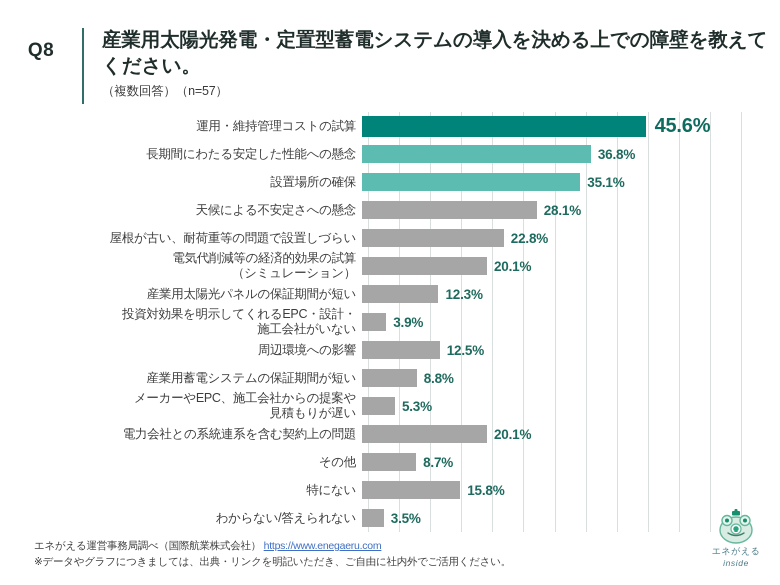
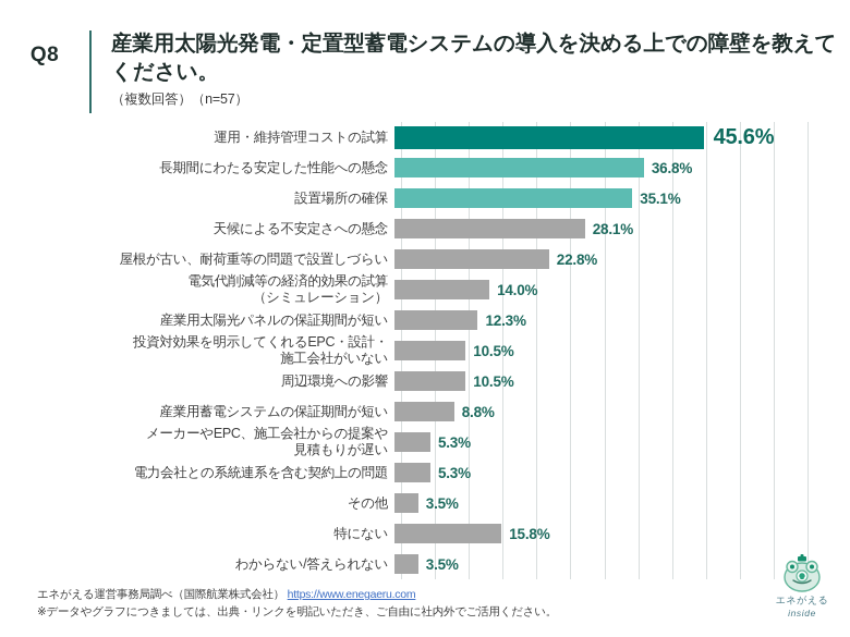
電気代削減等の経済的効果の試算 （シミュレーション）: 20.1% -> 14.0%
投資対効果を明示してくれるEPC・設計・ 施工会社がいない: 3.9% -> 10.5%
周辺環境への影響: 12.5% -> 10.5%
電力会社との系統連系を含む契約上の問題: 20.1% -> 5.3%
その他: 8.7% -> 3.5%
